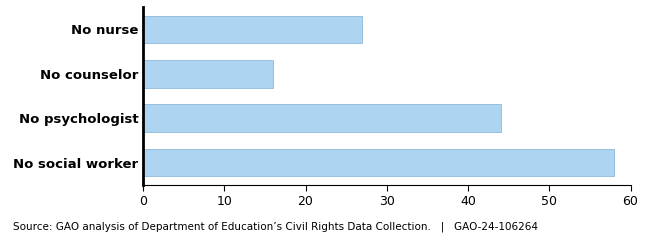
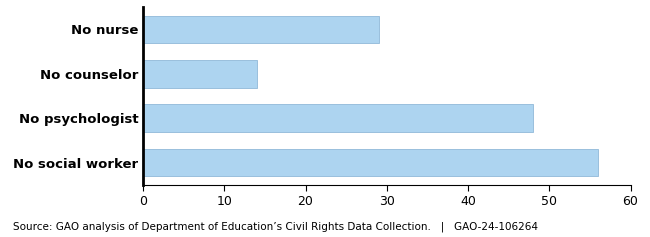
No nurse: 27 -> 29
No counselor: 16 -> 14
No psychologist: 44 -> 48
No social worker: 58 -> 56
